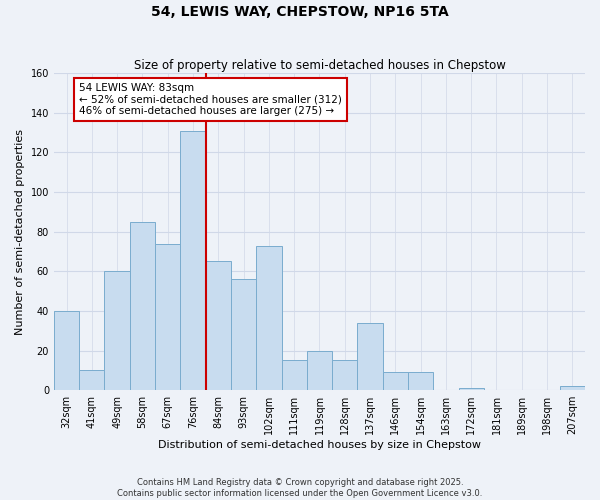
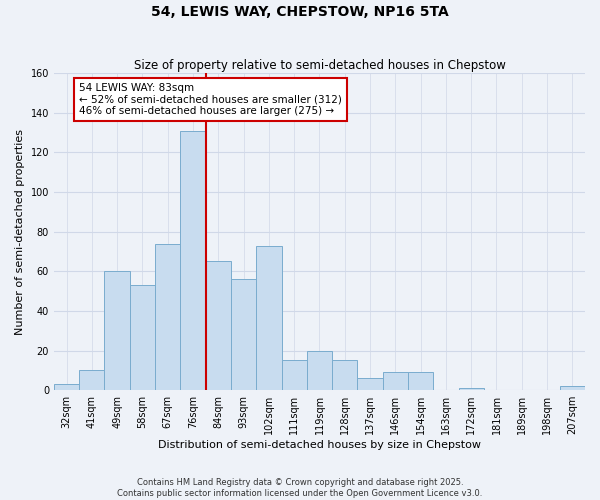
32sqm: 40 -> 3
58sqm: 85 -> 53
137sqm: 34 -> 6
